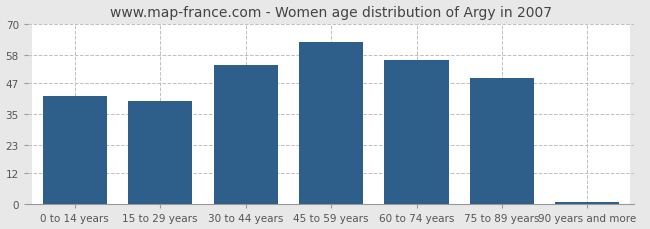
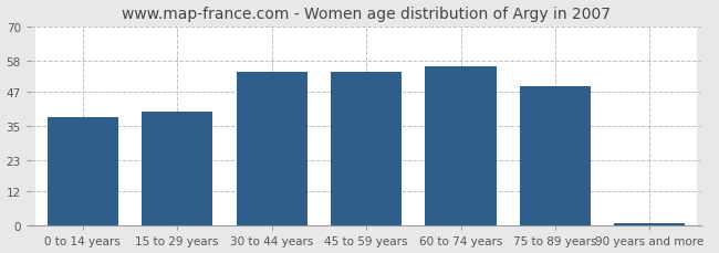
0 to 14 years: 42 -> 38
45 to 59 years: 63 -> 54
